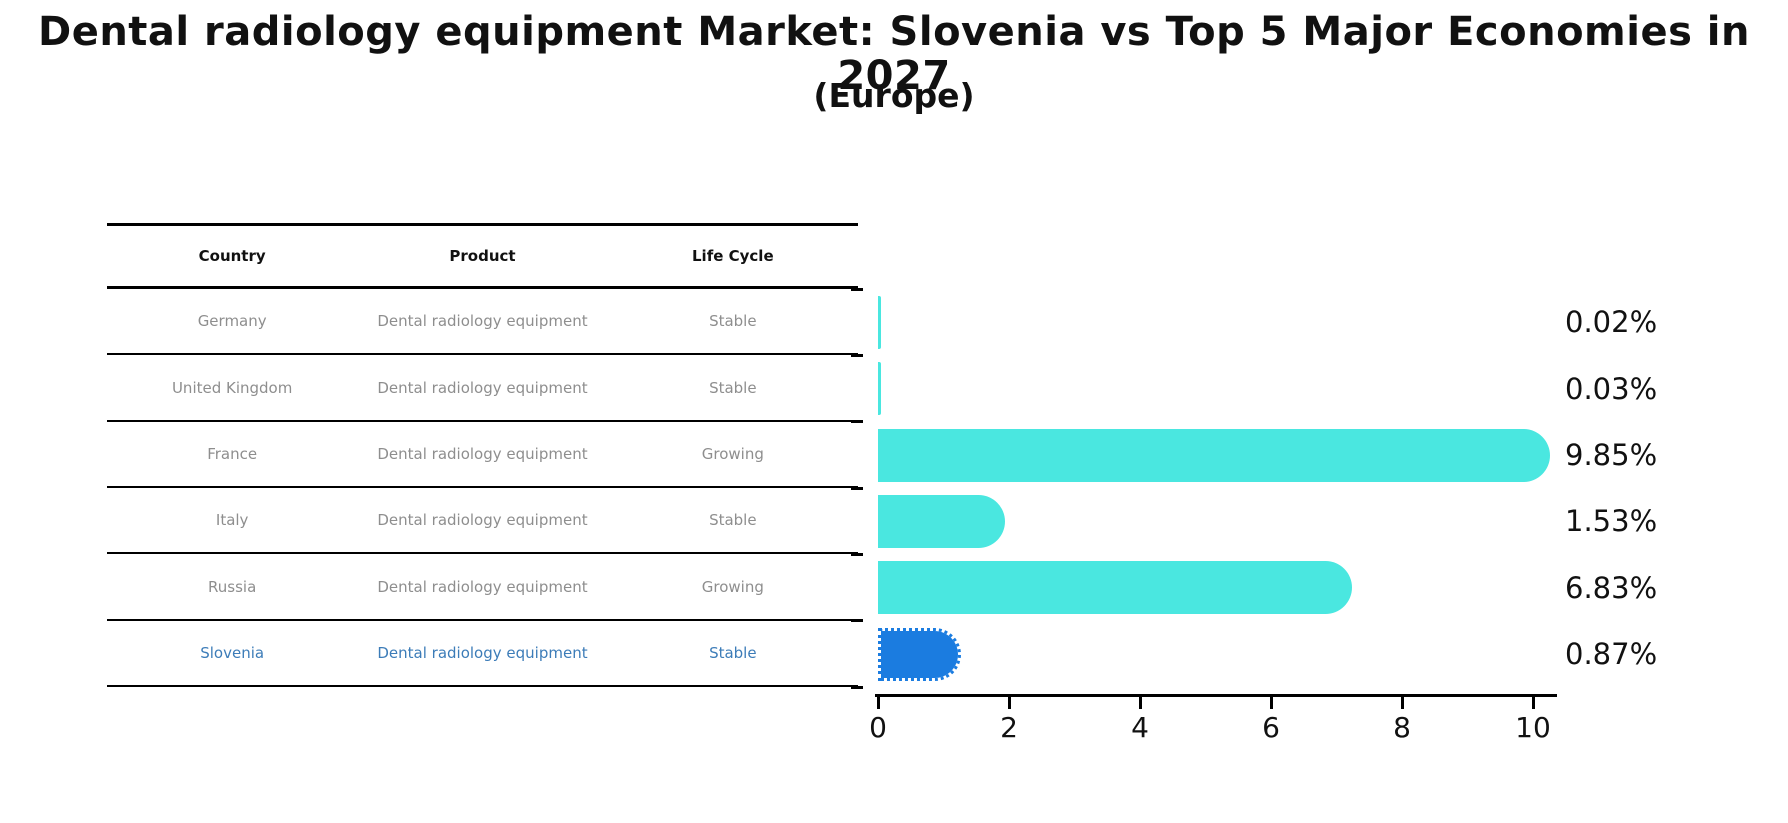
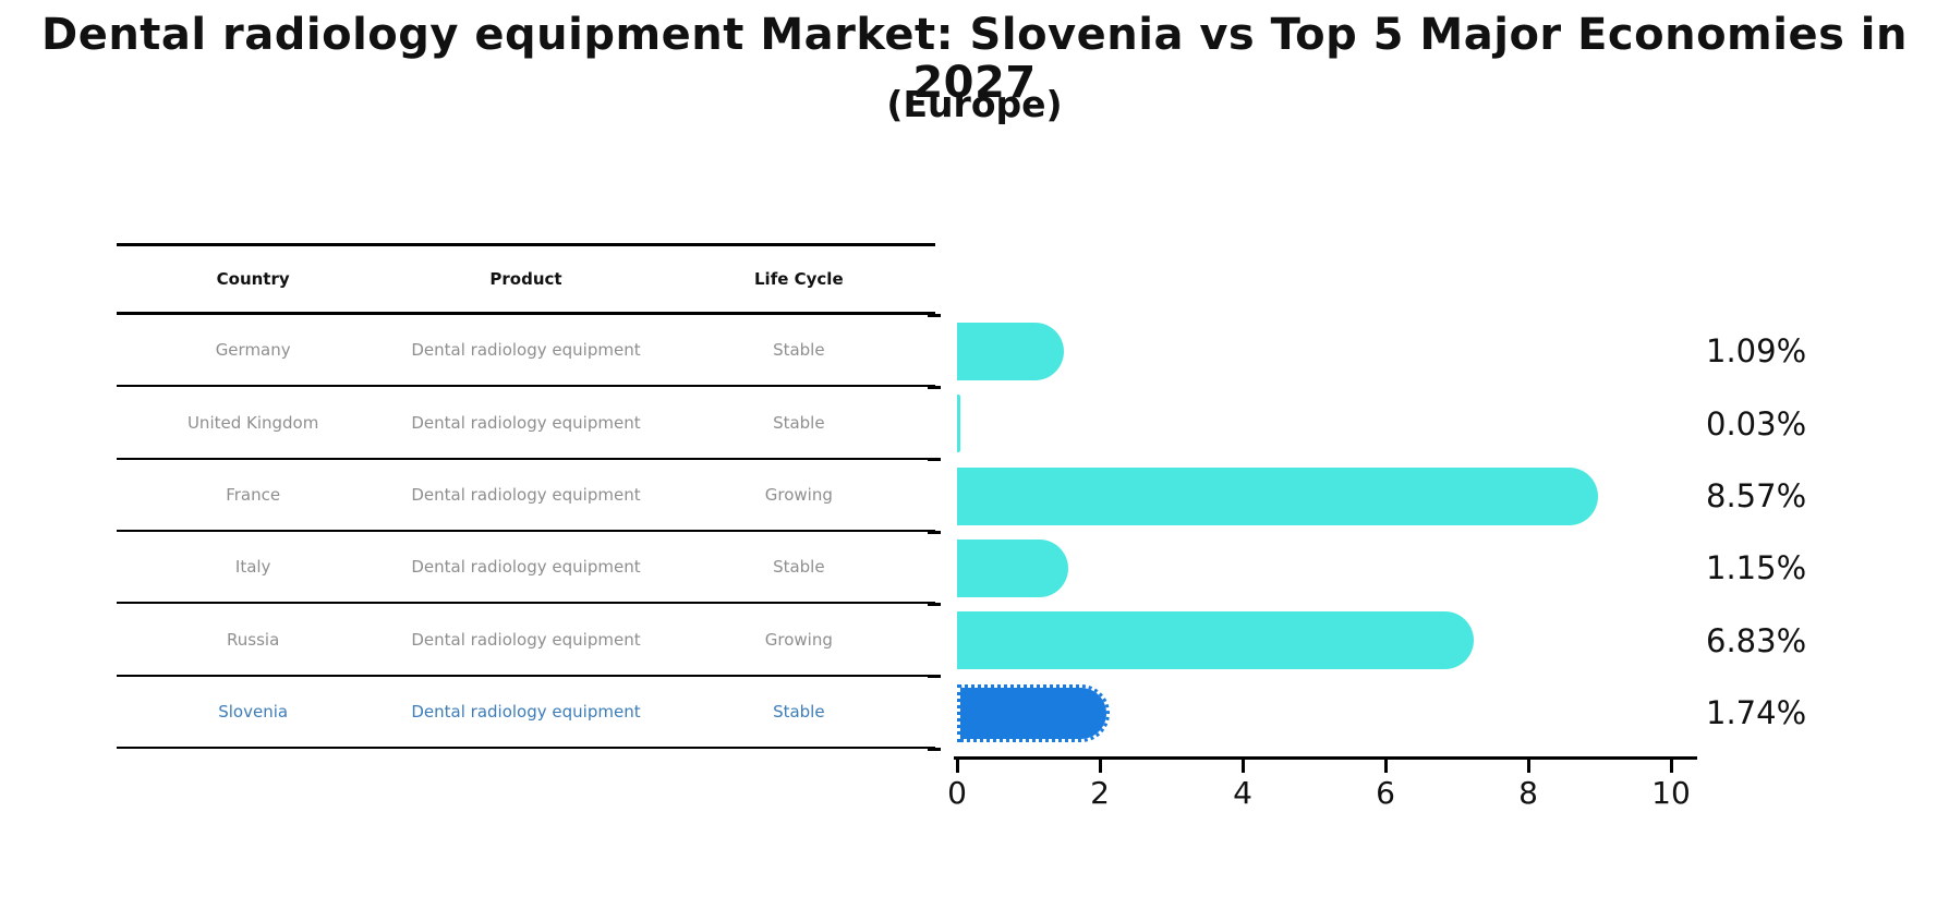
Germany: 0.02% -> 1.09%
France: 9.85% -> 8.57%
Italy: 1.53% -> 1.15%
Slovenia: 0.87% -> 1.74%
